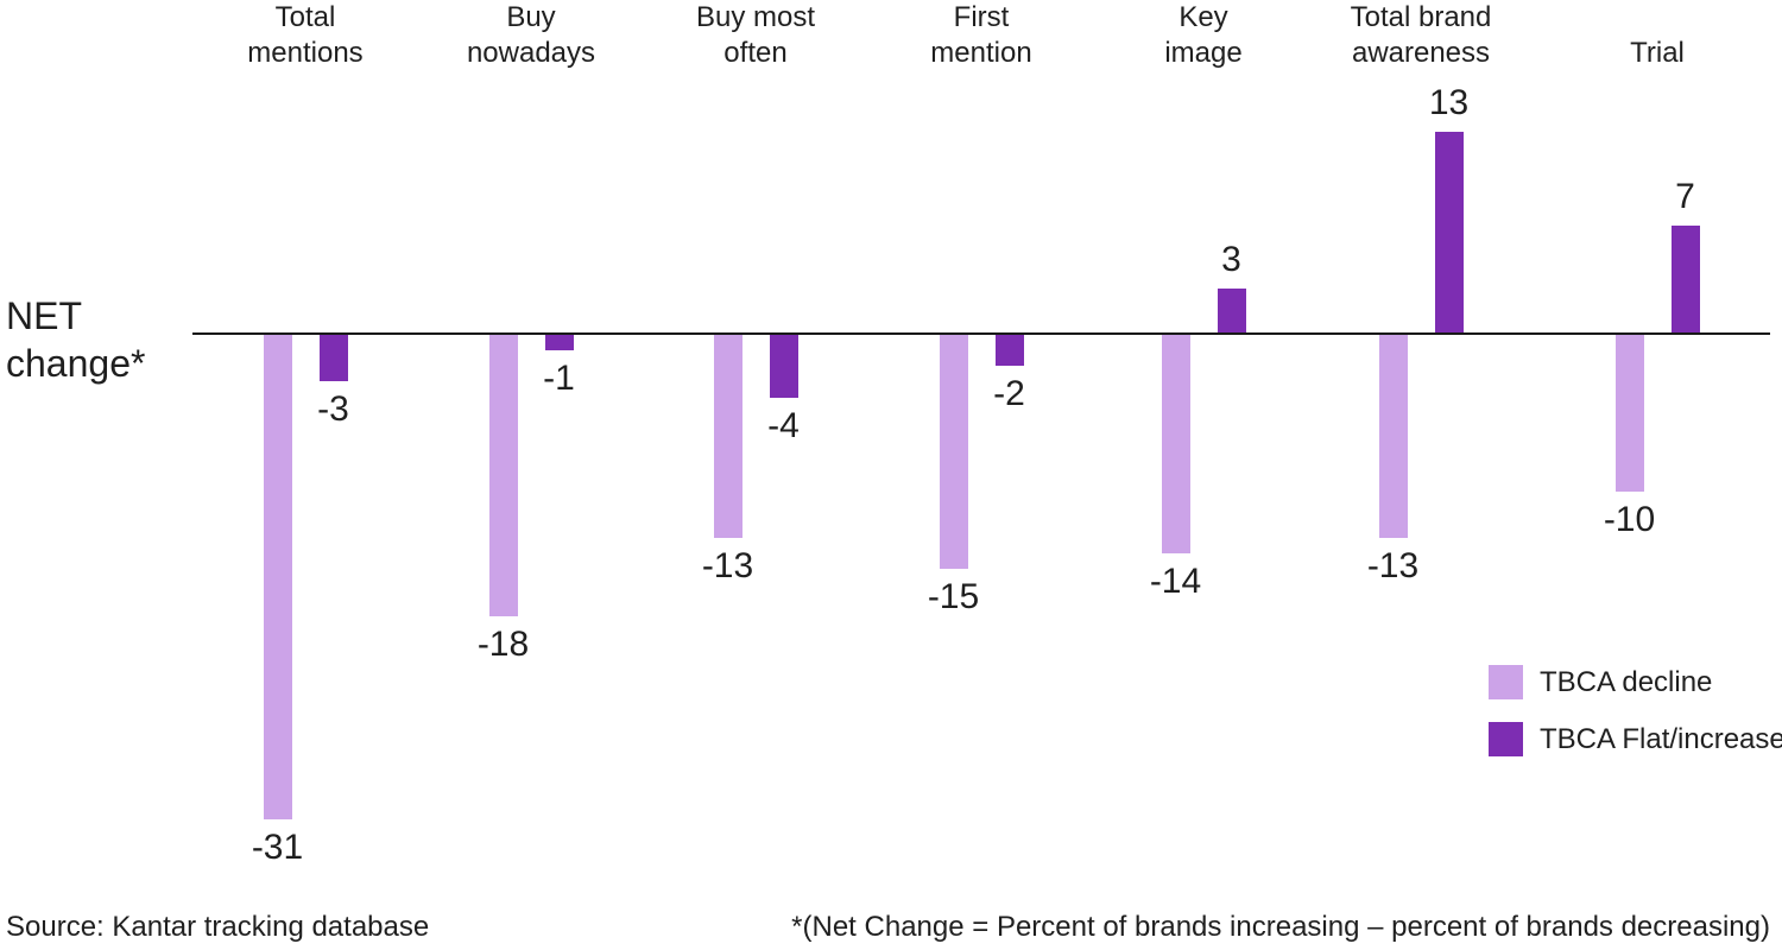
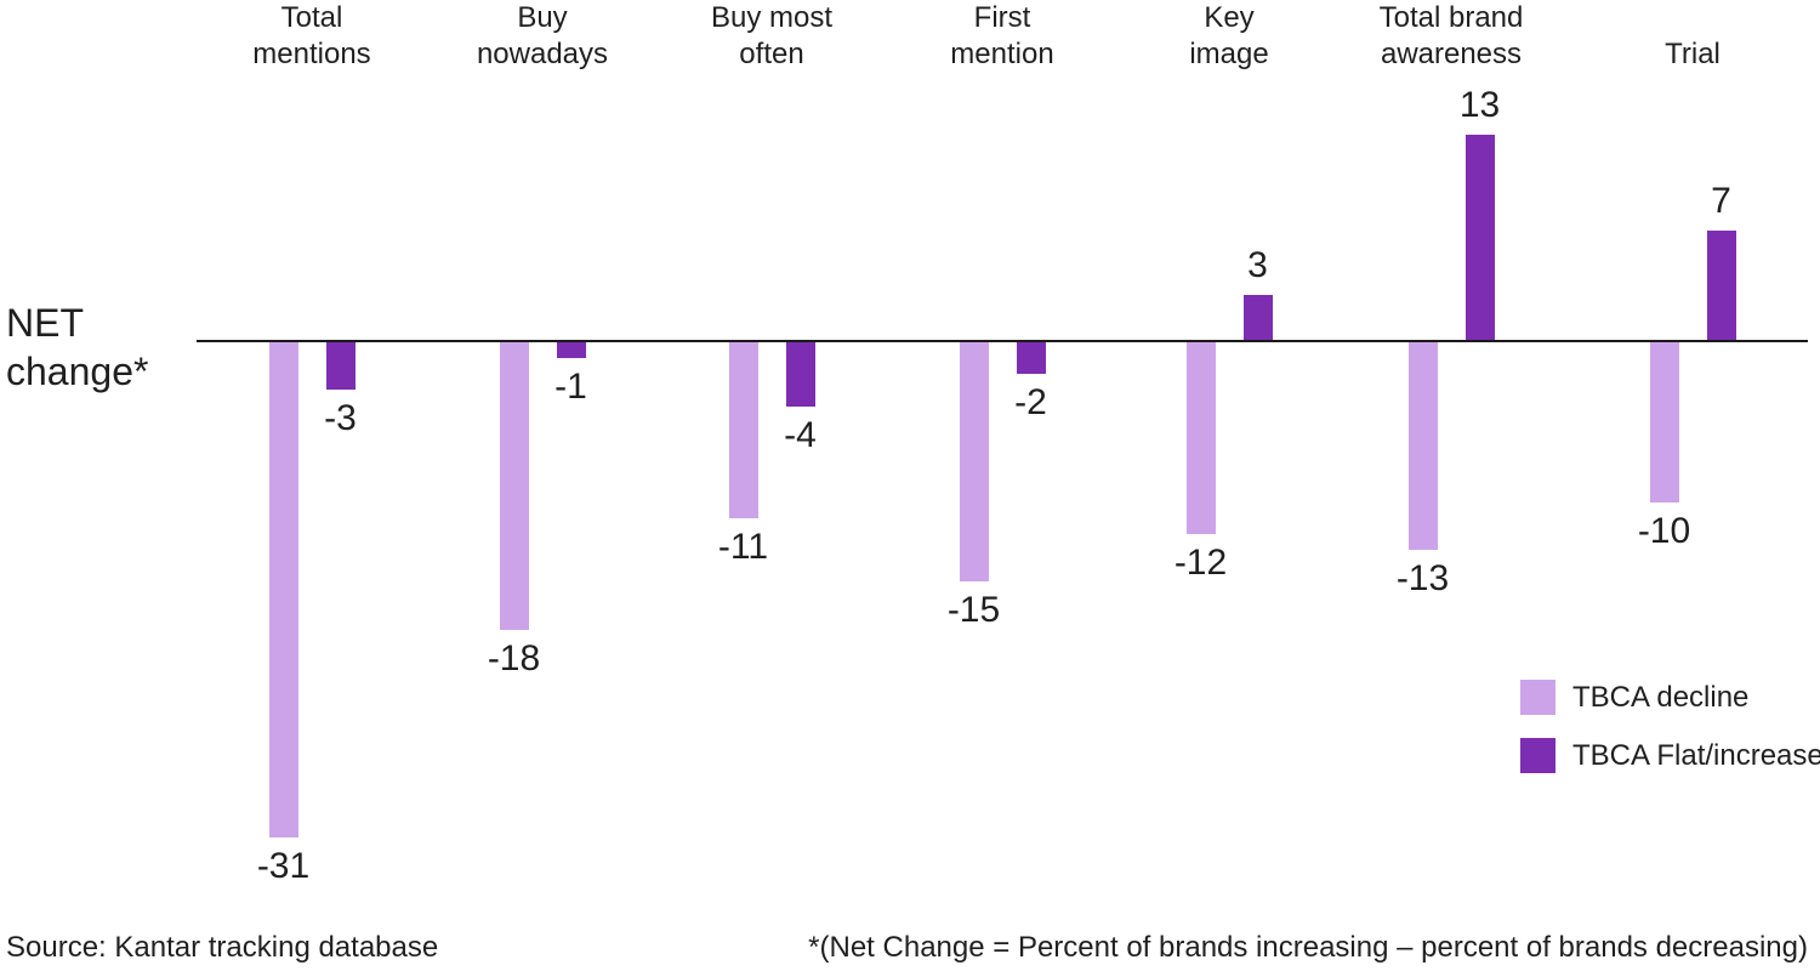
TBCA decline/Buy most often: -13 -> -11
TBCA decline/Key image: -14 -> -12
